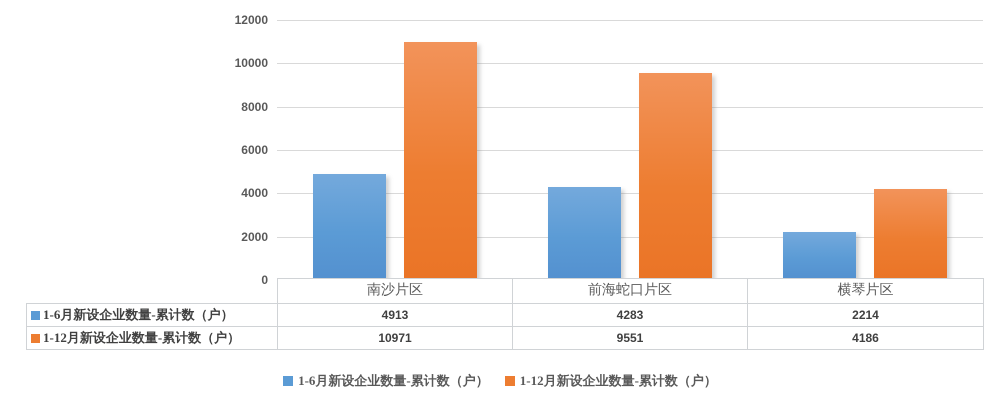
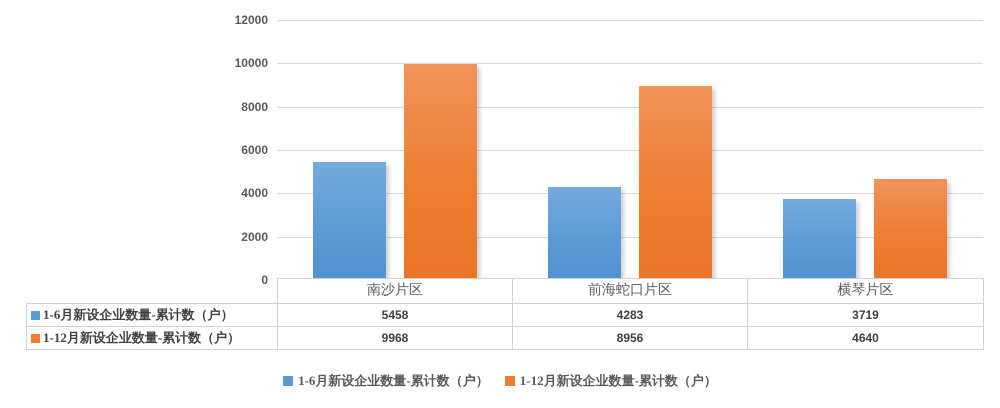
1-6月新设企业数量-累计数（户）/南沙片区: 4913 -> 5458
1-12月新设企业数量-累计数（户）/南沙片区: 10971 -> 9968
1-12月新设企业数量-累计数（户）/前海蛇口片区: 9551 -> 8956
1-6月新设企业数量-累计数（户）/横琴片区: 2214 -> 3719
1-12月新设企业数量-累计数（户）/横琴片区: 4186 -> 4640
